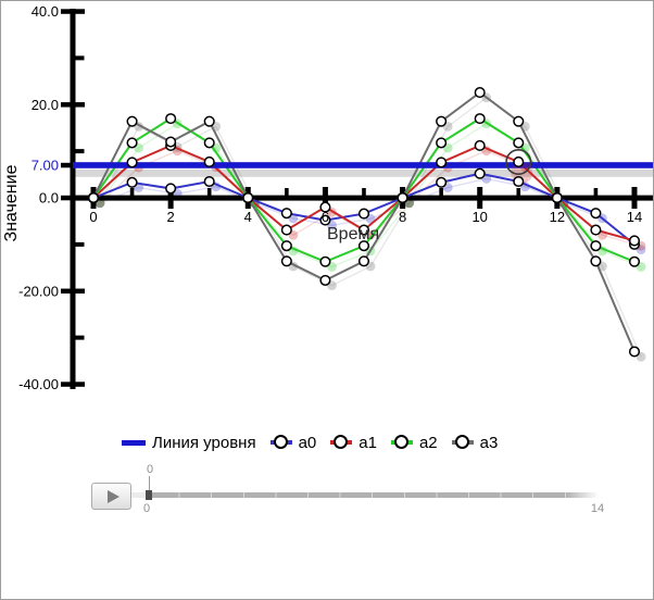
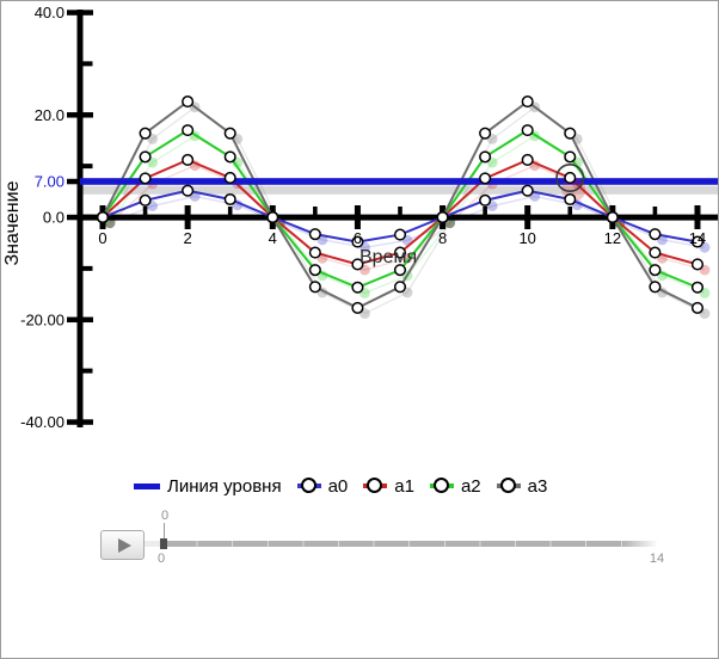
a0/2: 2 -> 5
a3/2: 12 -> 23
a1/6: -2 -> -9
a0/14: -10 -> -5
a3/14: -33 -> -18
